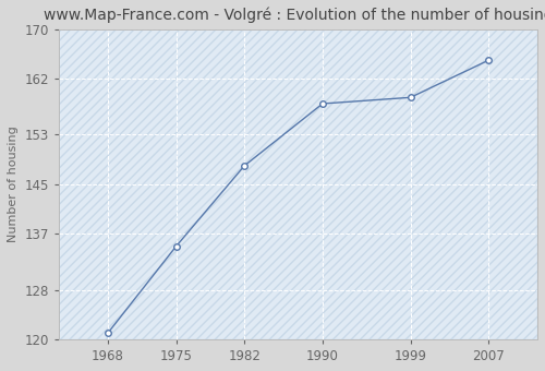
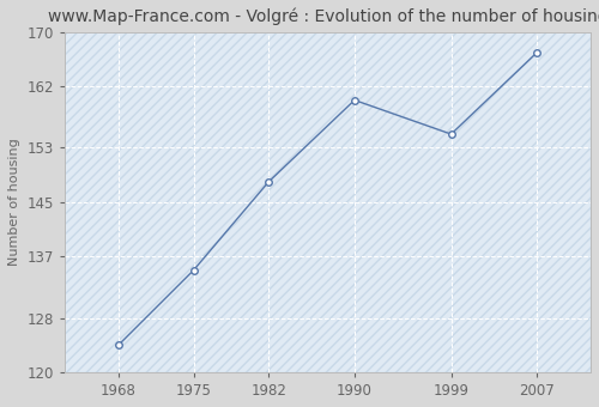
1968: 121 -> 124
1990: 158 -> 160
1999: 159 -> 155
2007: 165 -> 167
